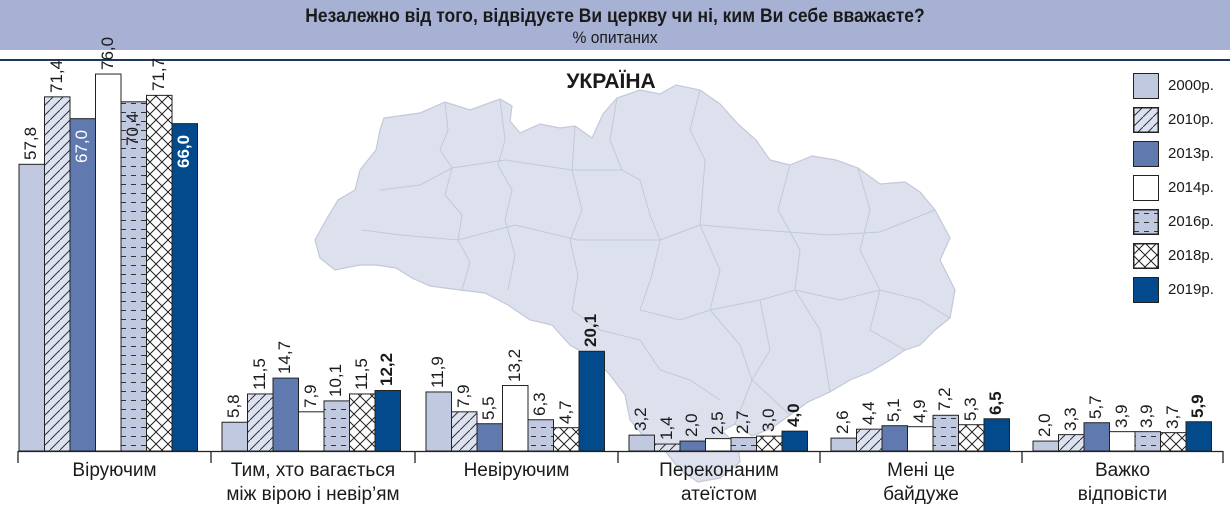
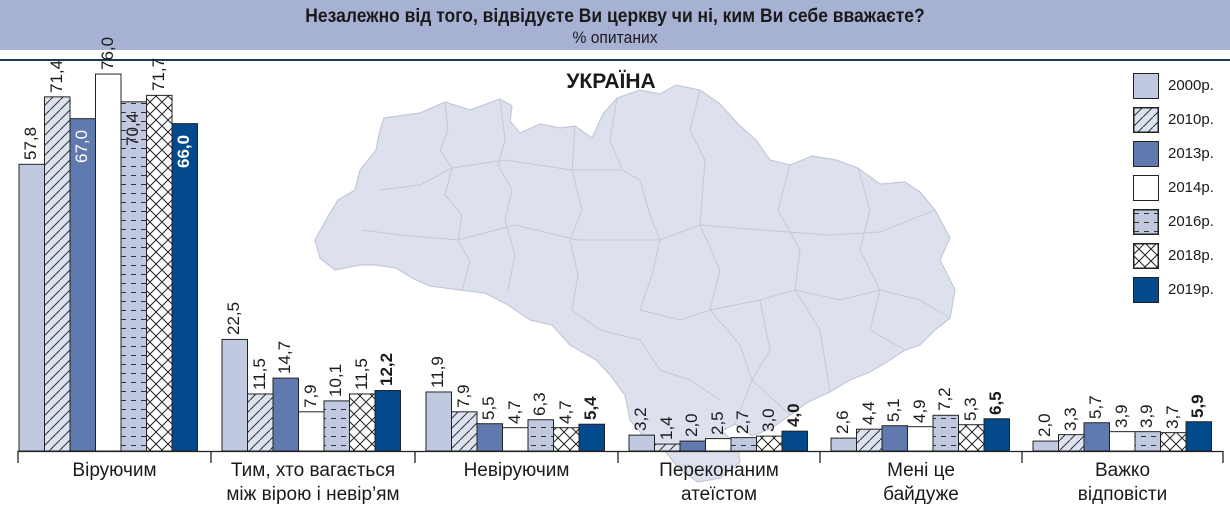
2000р./Тим, хто вагається між вірою і невір’ям: 5,8 -> 22,5
2014р./Невіруючим: 13,2 -> 4,7
2019р./Невіруючим: 20,1 -> 5,4
